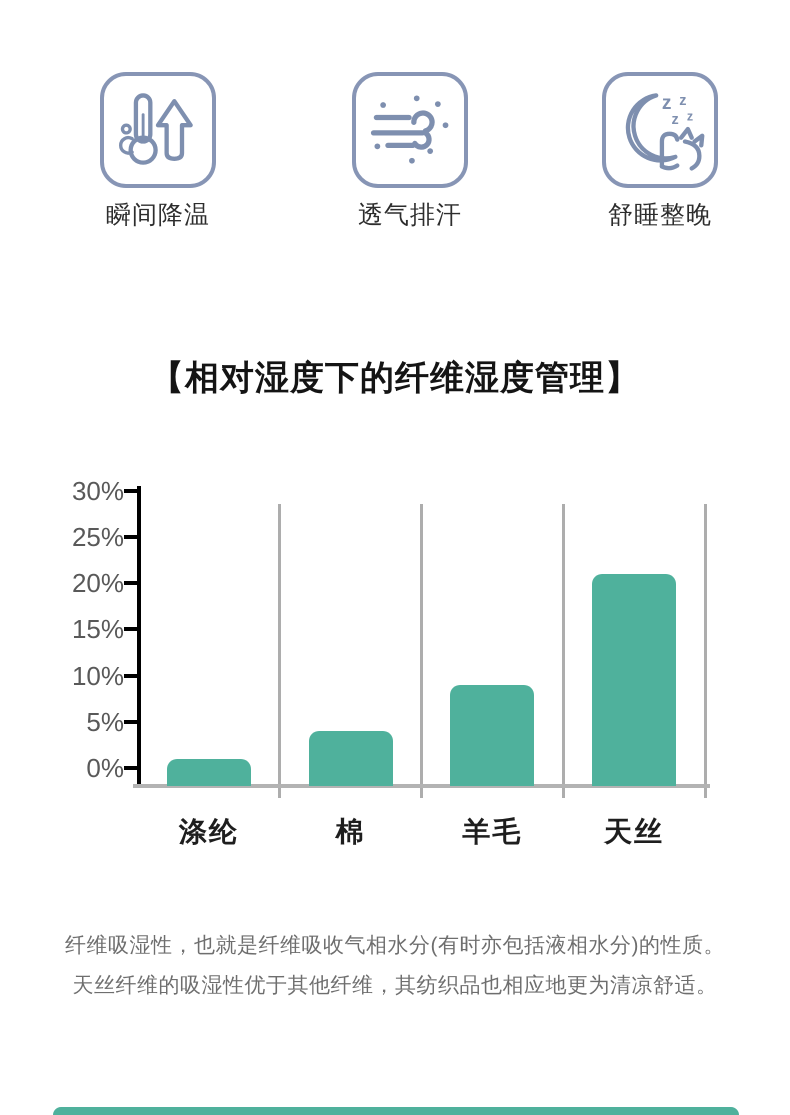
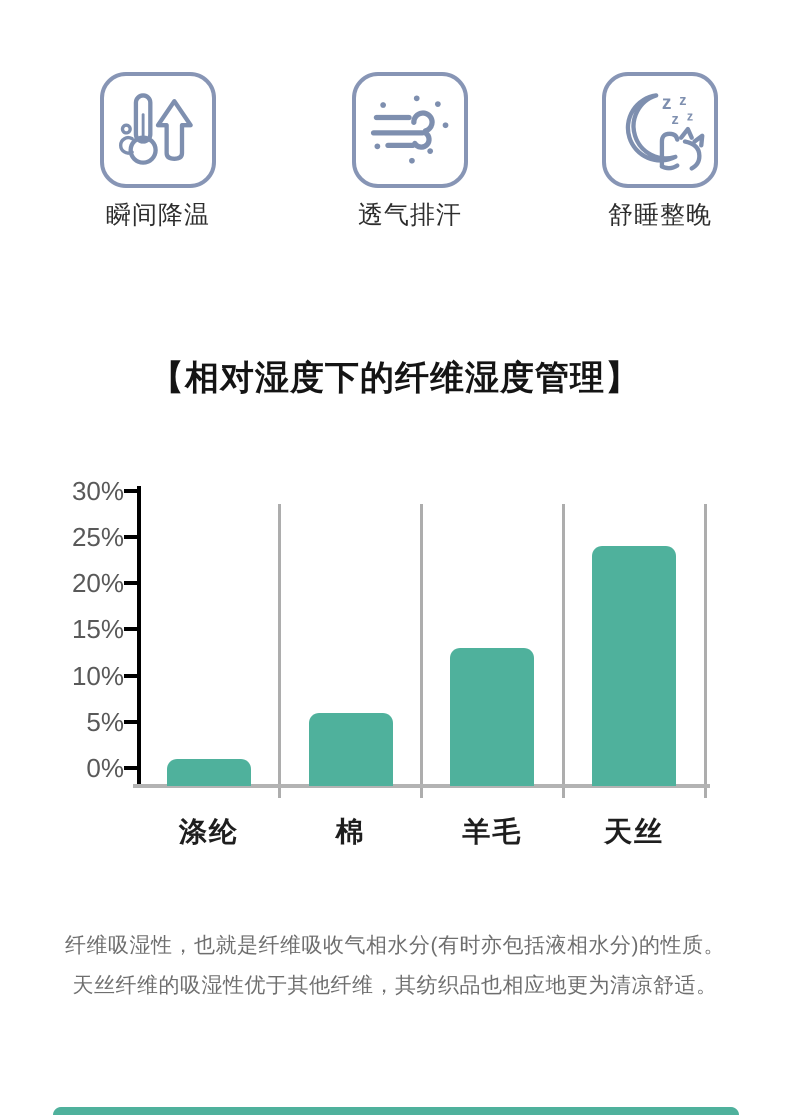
棉: 4% -> 6%
羊毛: 9% -> 13%
天丝: 21% -> 24%
